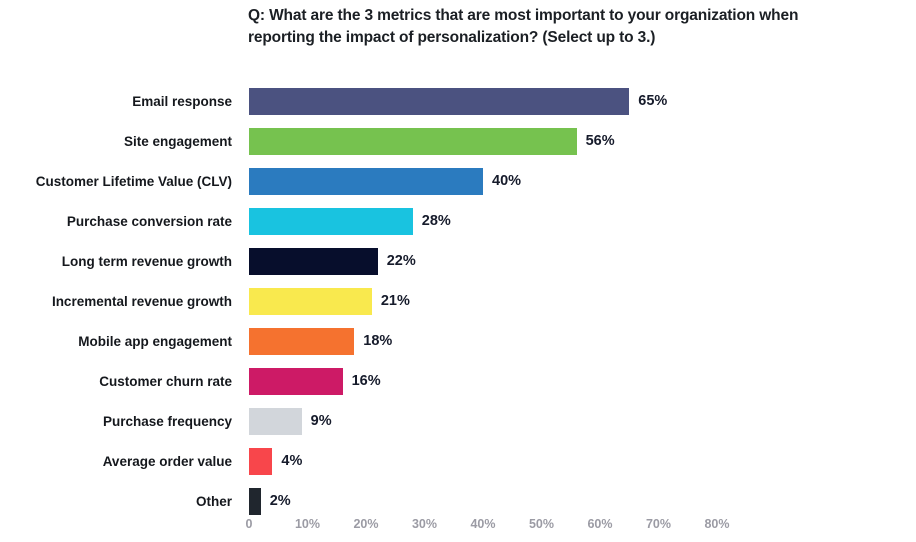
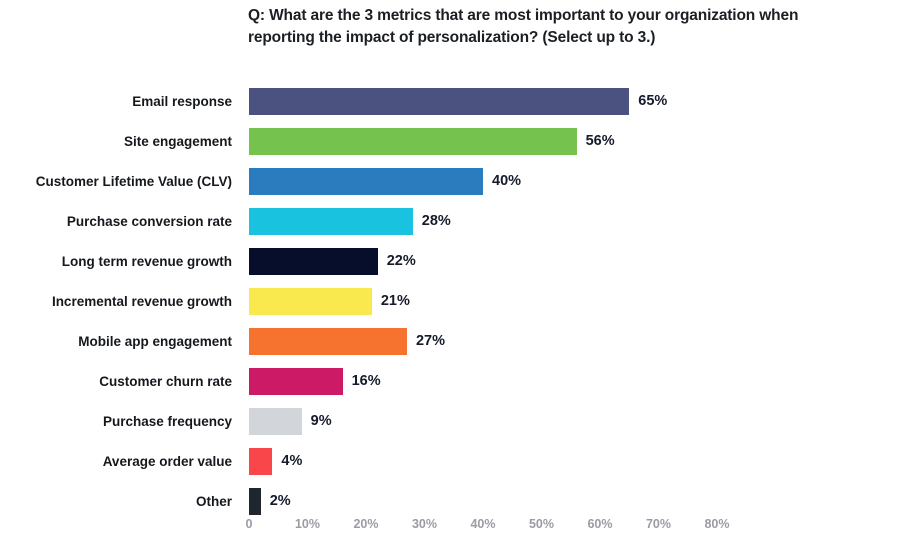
Mobile app engagement: 18% -> 27%
